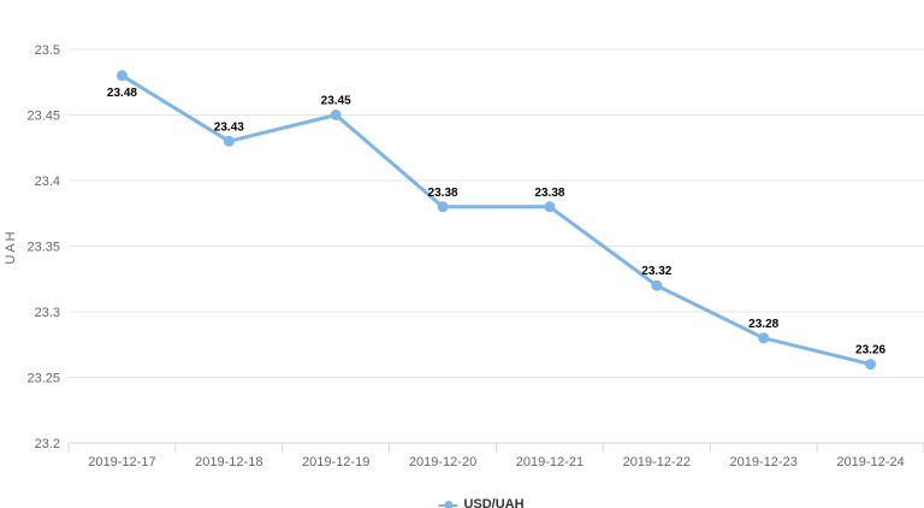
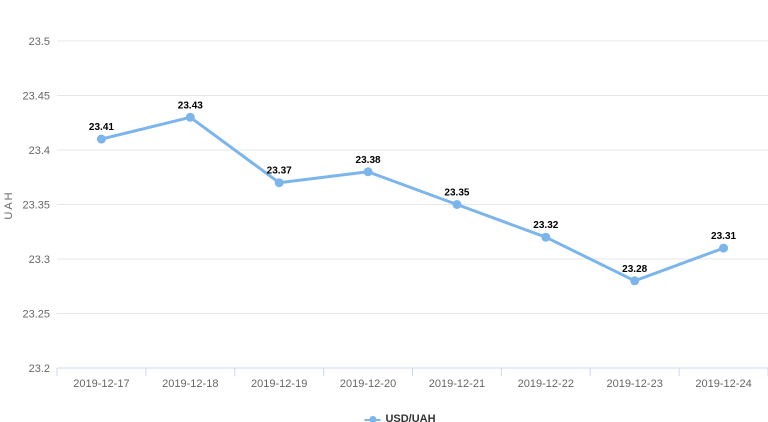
2019-12-17: 23.48 -> 23.41
2019-12-19: 23.45 -> 23.37
2019-12-21: 23.38 -> 23.35
2019-12-24: 23.26 -> 23.31
